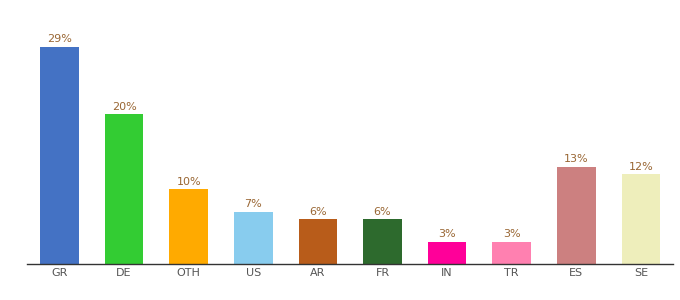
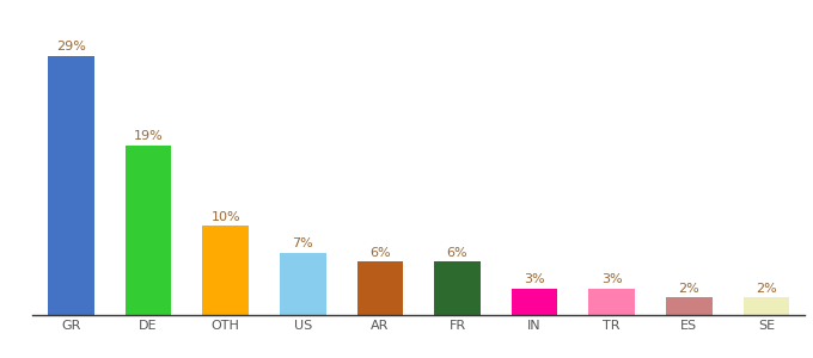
DE: 20% -> 19%
ES: 13% -> 2%
SE: 12% -> 2%
